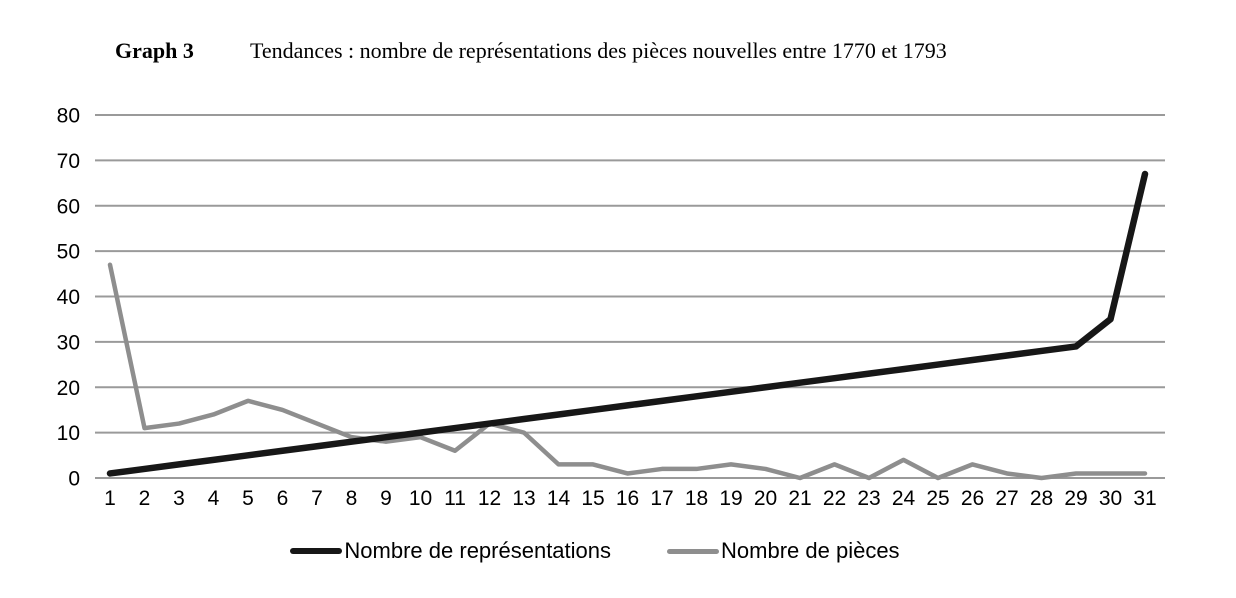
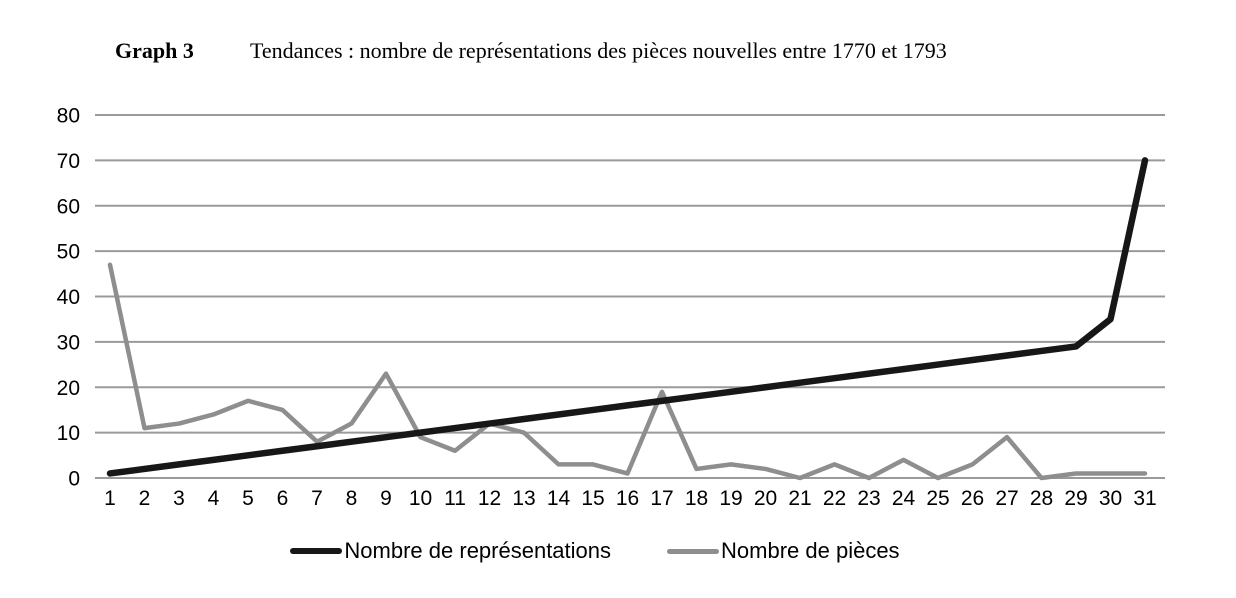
Nombre de pièces/7: 12 -> 8
Nombre de pièces/8: 9 -> 12
Nombre de pièces/9: 8 -> 23
Nombre de pièces/17: 2 -> 19
Nombre de pièces/27: 1 -> 9
Nombre de représentations/31: 67 -> 70
